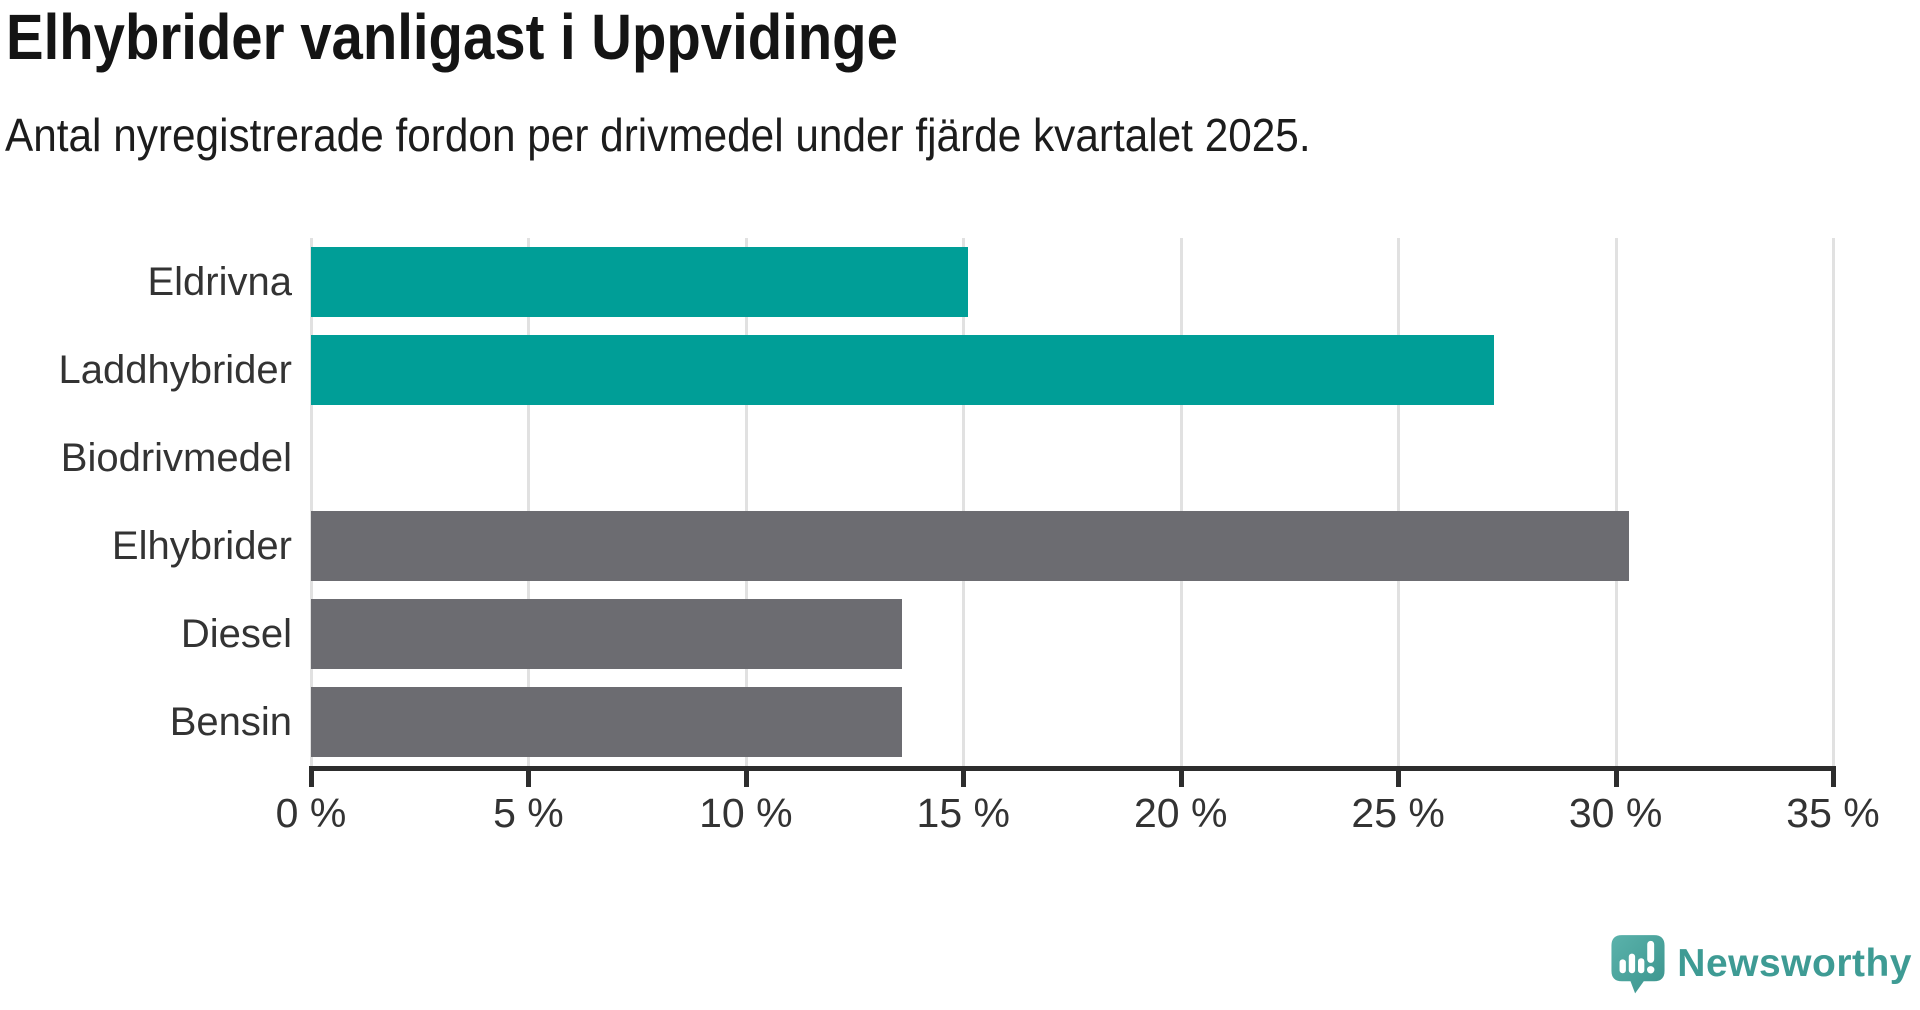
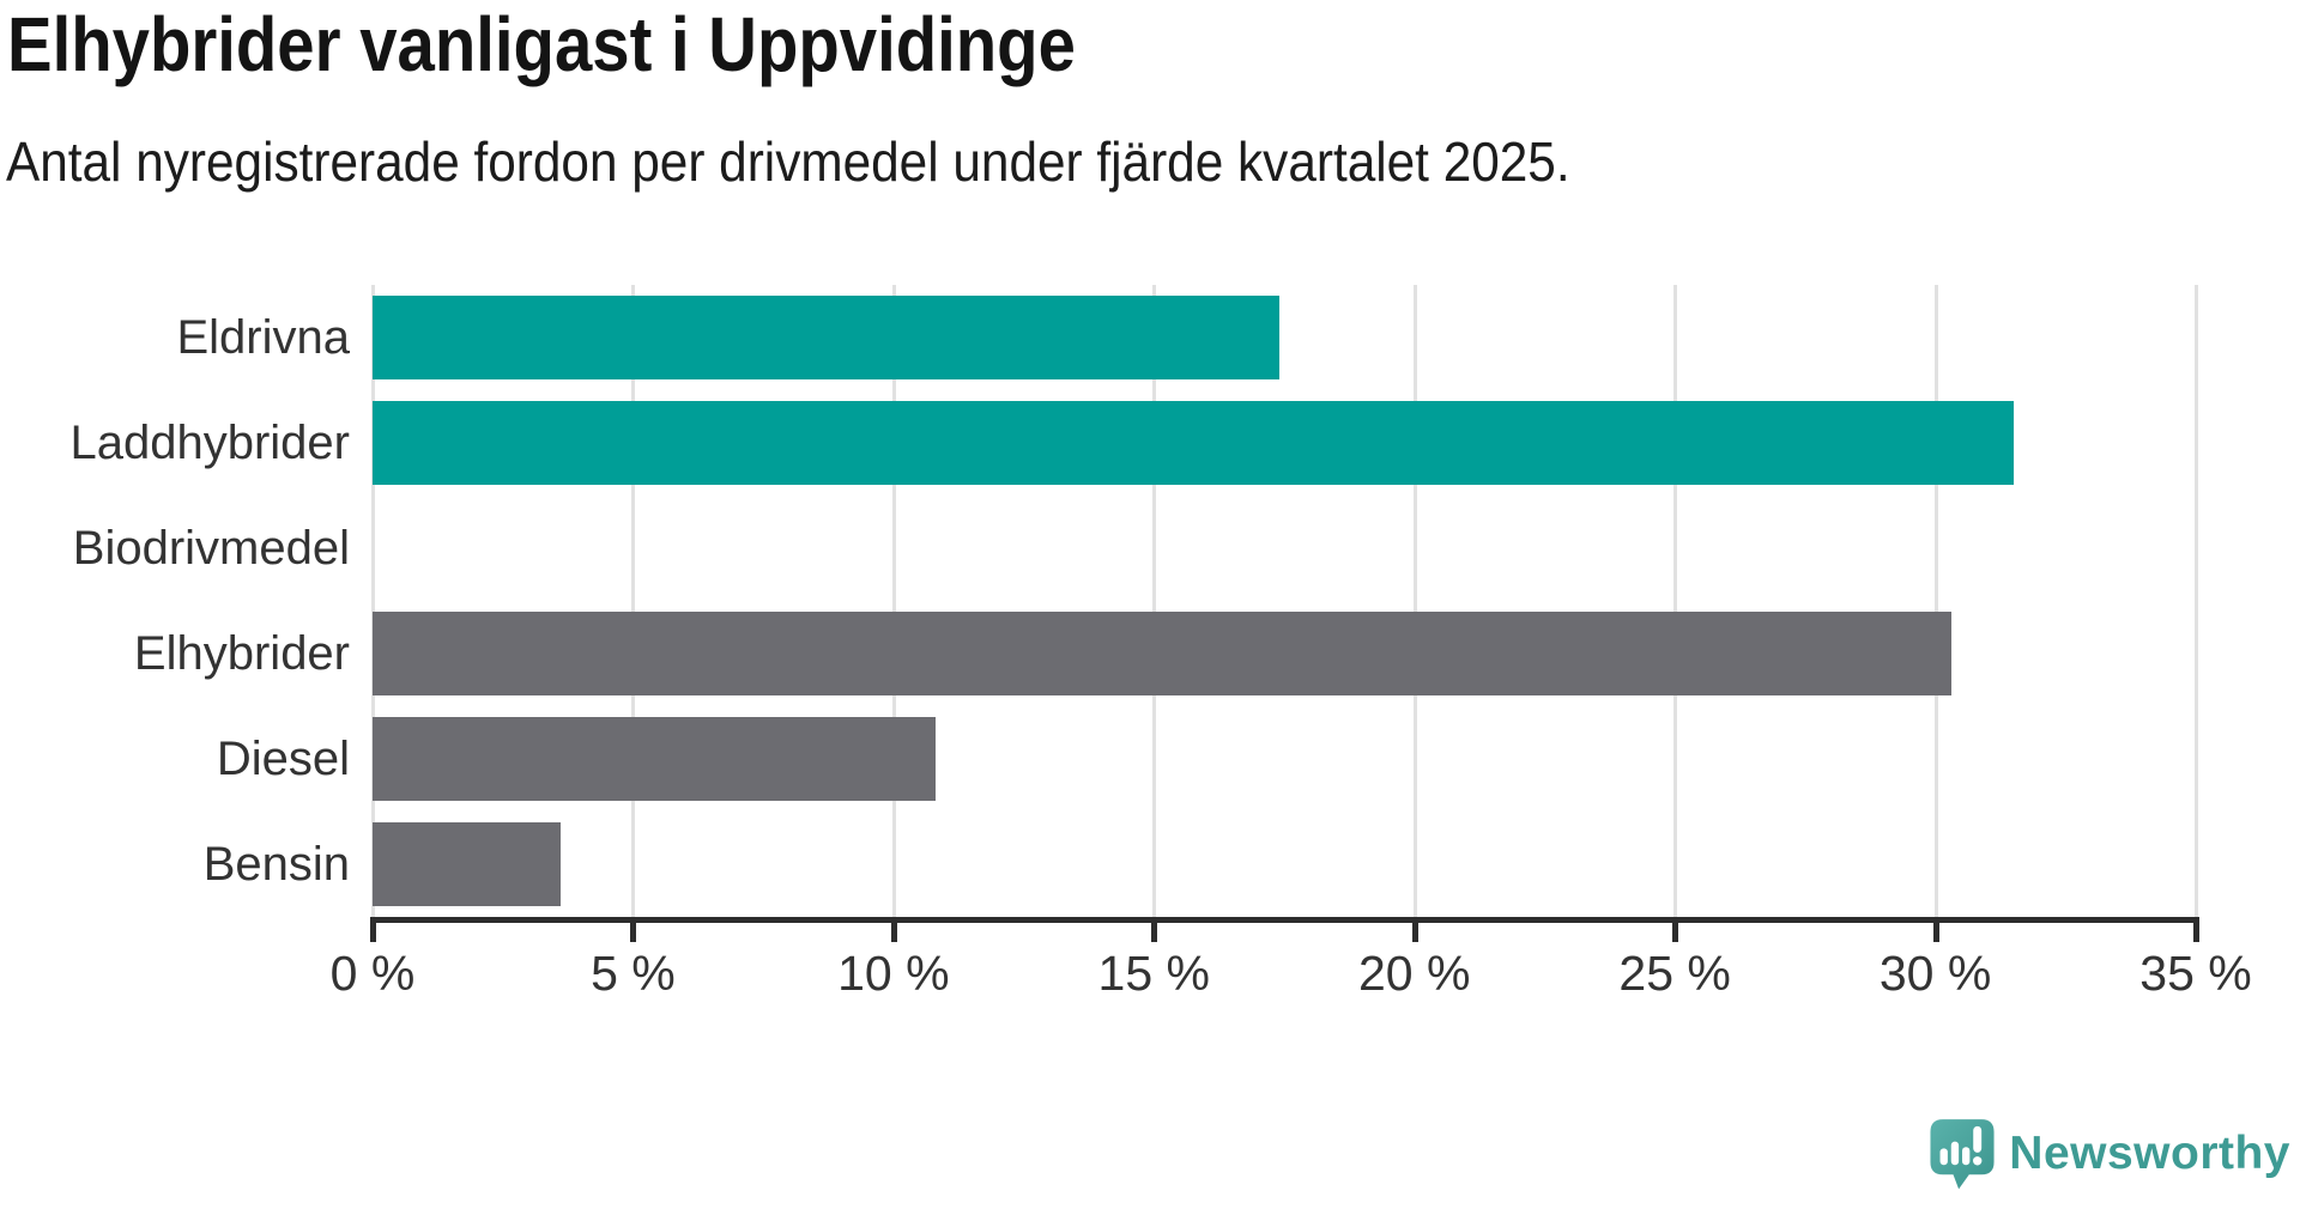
Eldrivna: 15.1% -> 17.4%
Laddhybrider: 27.2% -> 31.5%
Diesel: 13.6% -> 10.8%
Bensin: 13.6% -> 3.6%
